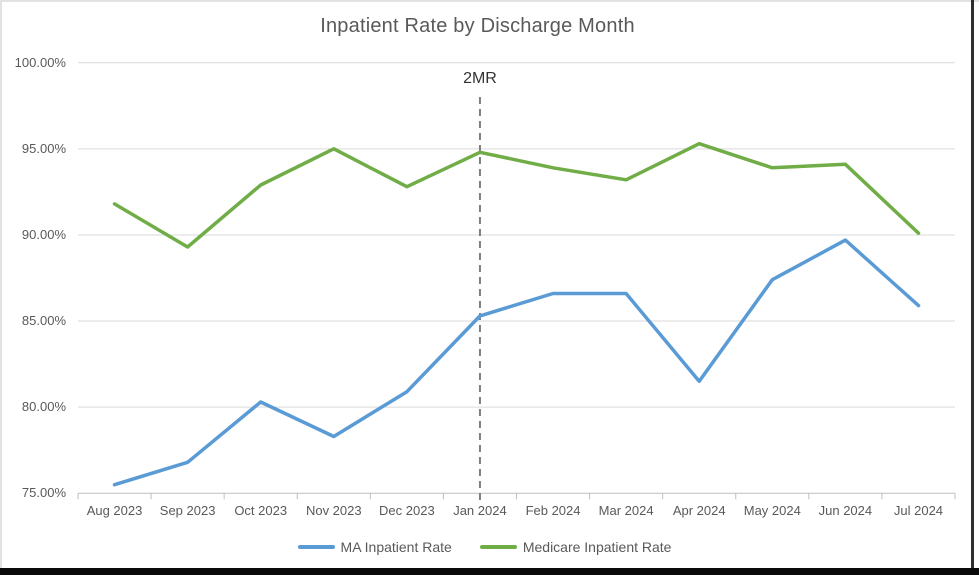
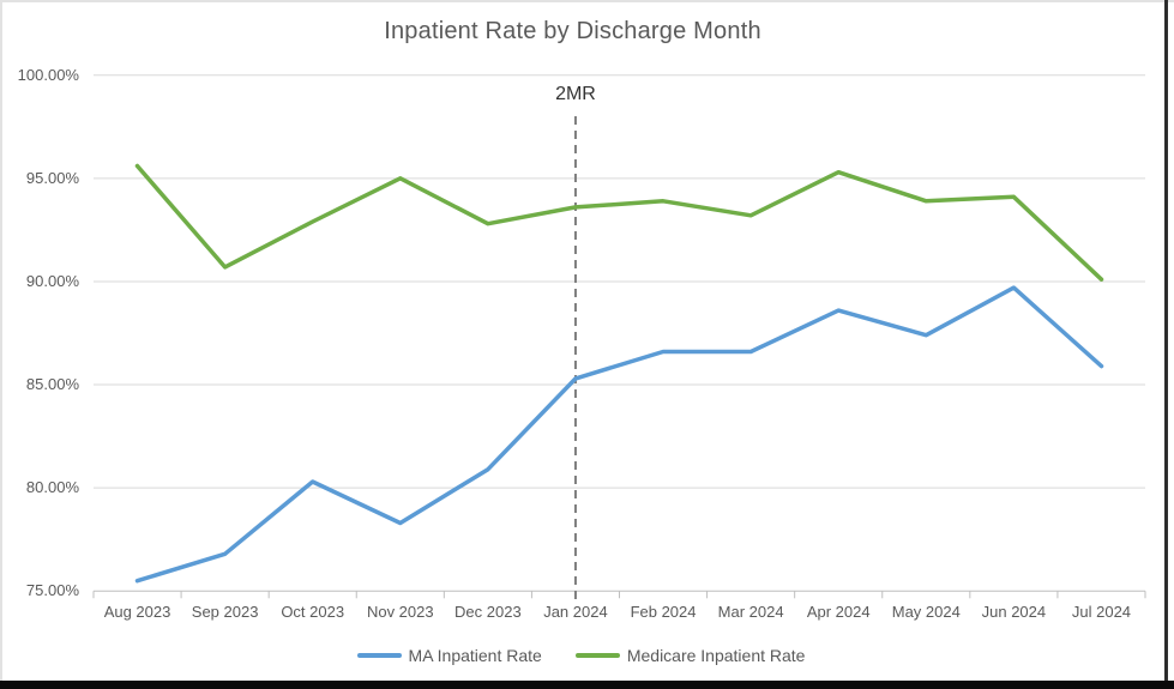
Medicare Inpatient Rate/Aug 2023: 91.8% -> 95.6%
Medicare Inpatient Rate/Sep 2023: 89.3% -> 90.7%
Medicare Inpatient Rate/Jan 2024: 94.8% -> 93.6%
MA Inpatient Rate/Apr 2024: 81.5% -> 88.6%
